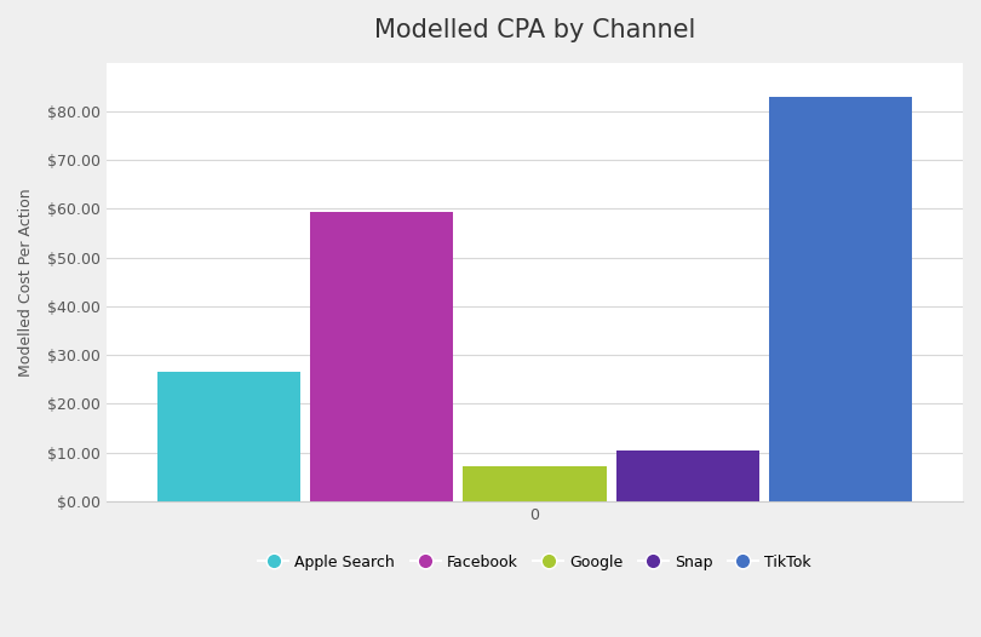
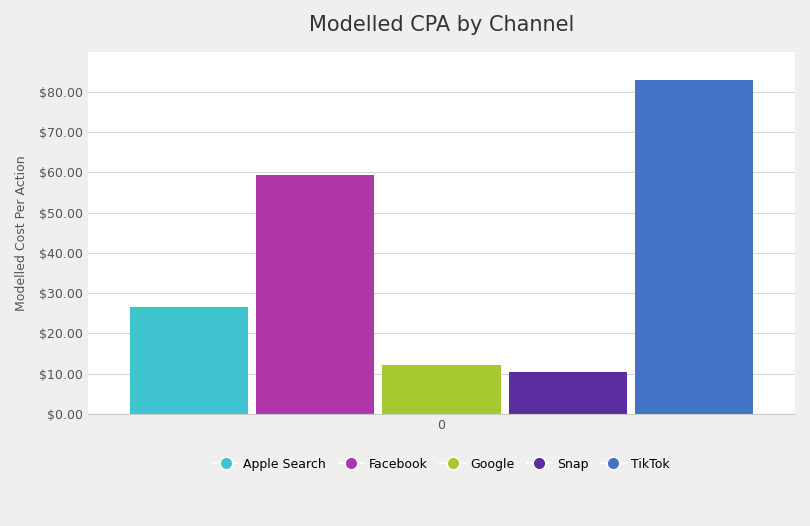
0: $7.2 -> $12.0
